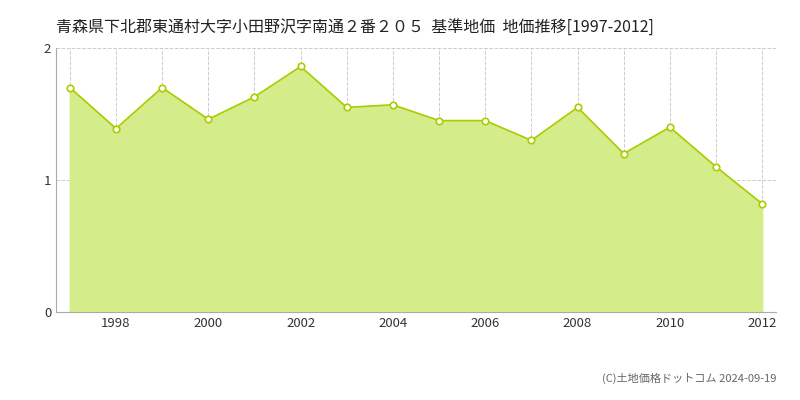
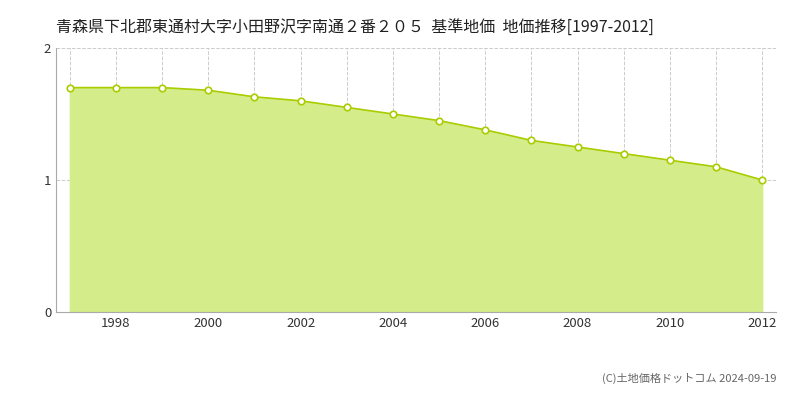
1998: 1.39 -> 1.70
2000: 1.46 -> 1.68
2002: 1.86 -> 1.60
2004: 1.57 -> 1.50
2006: 1.45 -> 1.38
2008: 1.55 -> 1.25
2010: 1.40 -> 1.15
2012: 0.82 -> 1.00
